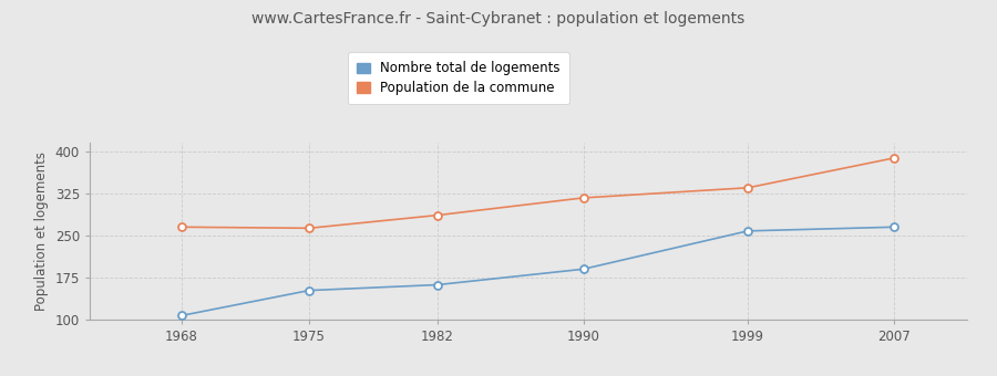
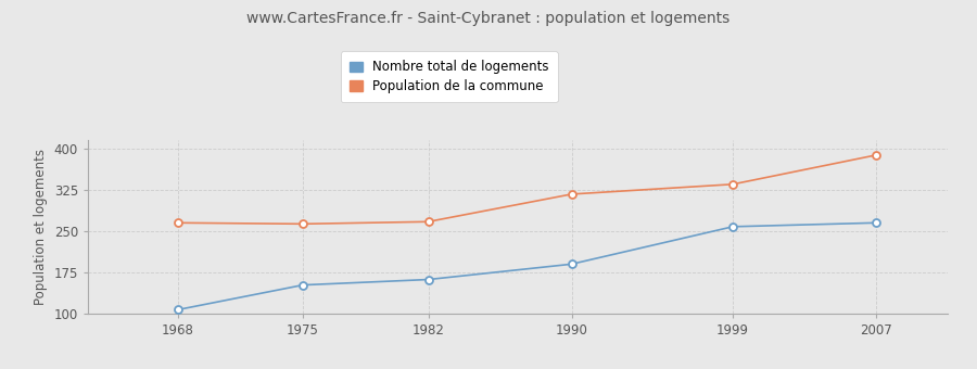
Population de la commune/1982: 286 -> 267
